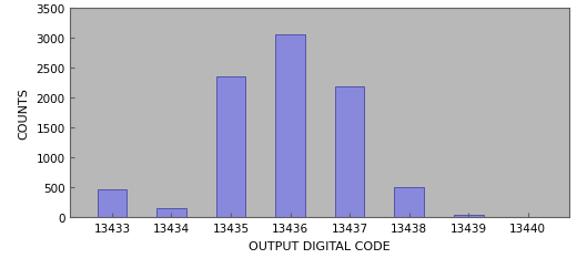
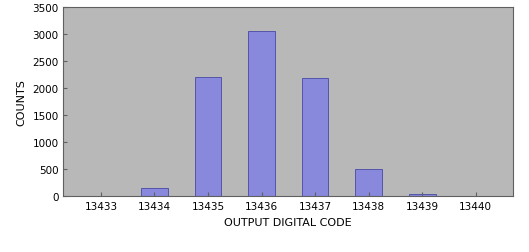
13433: 460 -> 0
13435: 2340 -> 2200
